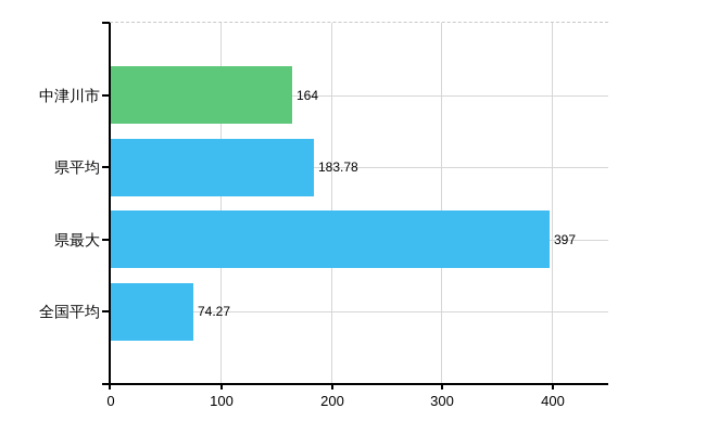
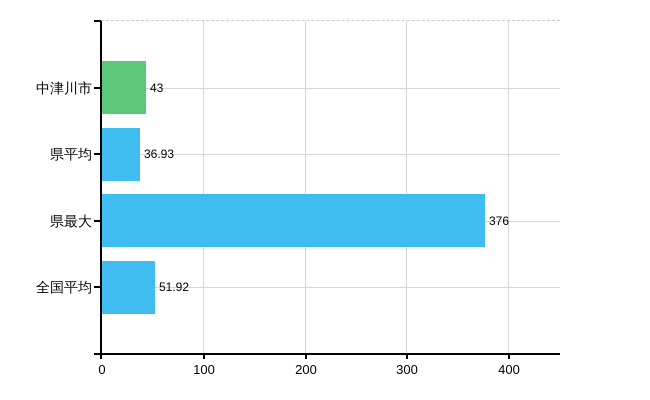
中津川市: 164 -> 43
県平均: 183.78 -> 36.93
県最大: 397 -> 376
全国平均: 74.27 -> 51.92
